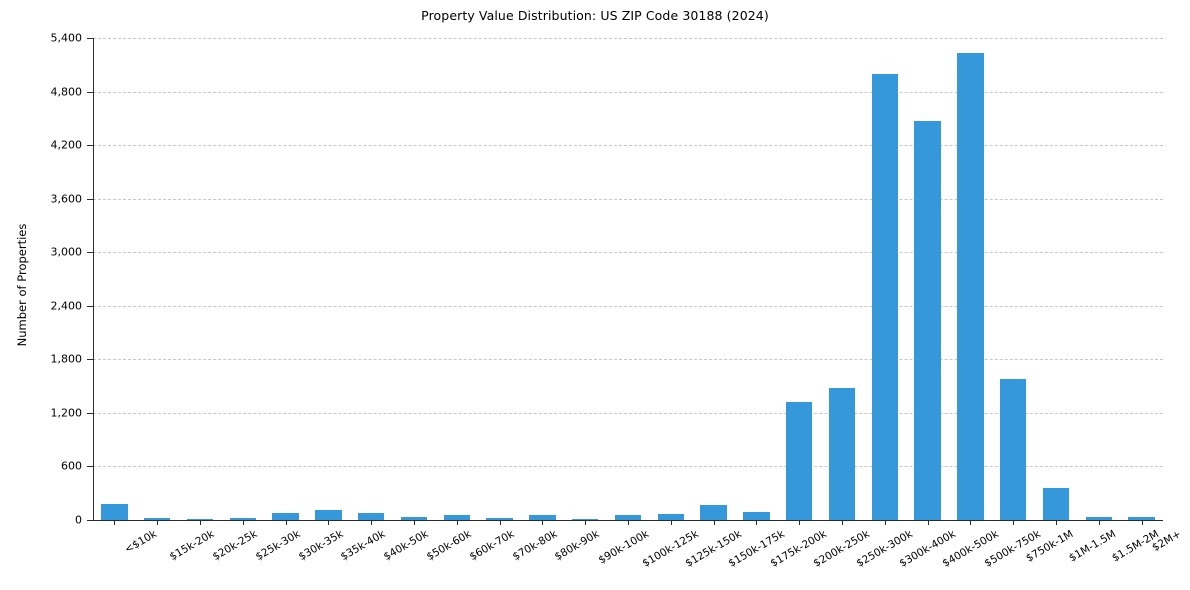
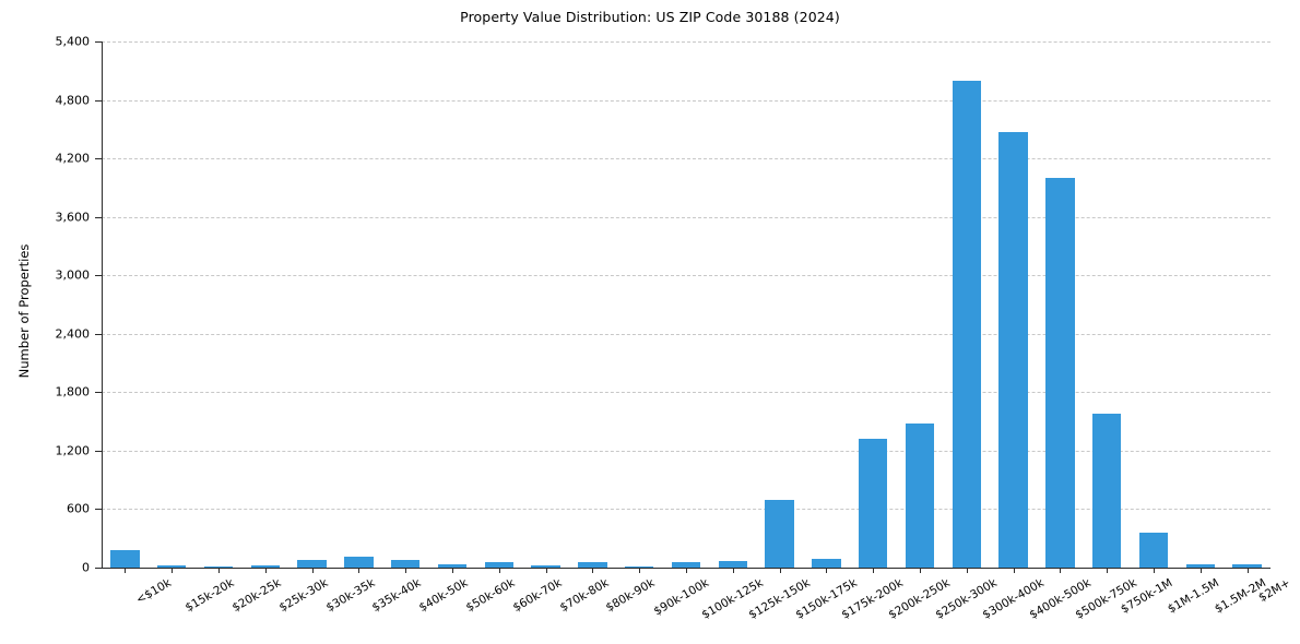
$150k-175k: 200 -> 700
$500k-750k: 5200 -> 4000
